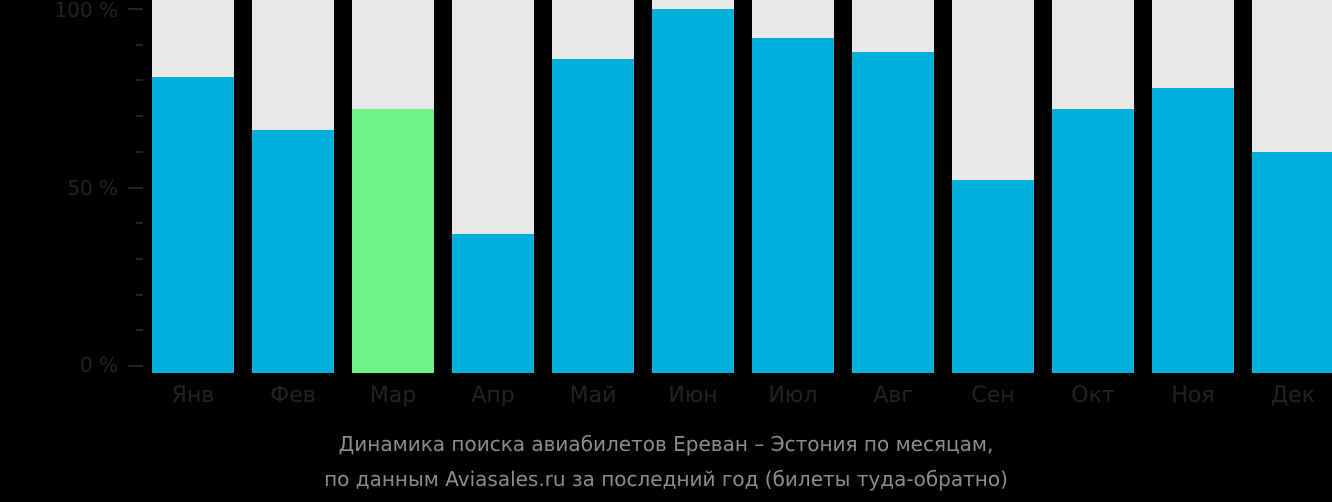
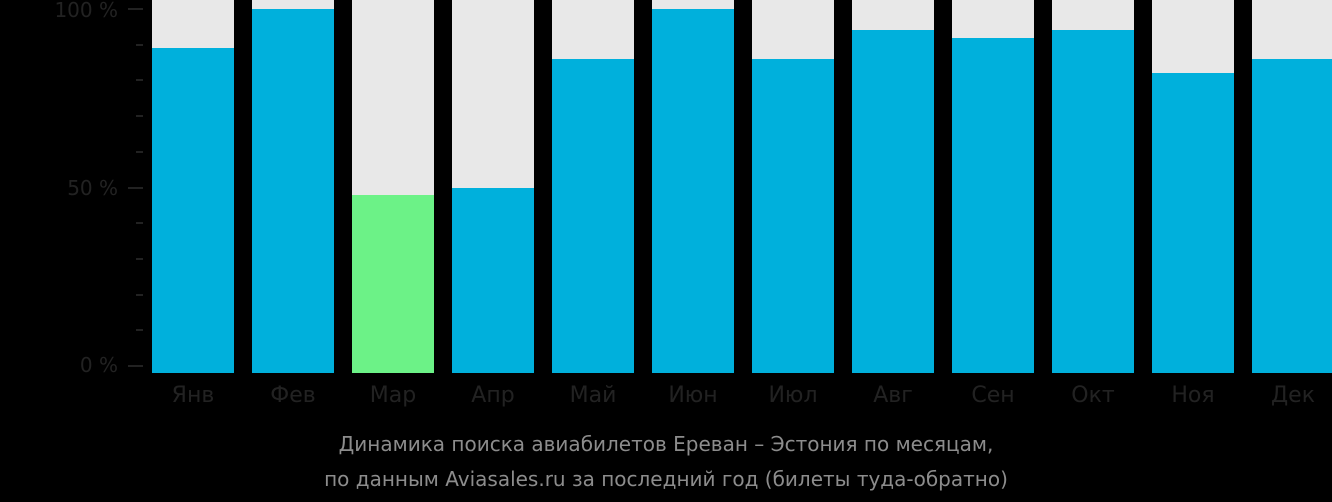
Янв: 81% -> 89%
Фев: 66% -> 100%
Мар: 72% -> 48%
Апр: 37% -> 50%
Июл: 92% -> 86%
Авг: 88% -> 94%
Сен: 52% -> 92%
Окт: 72% -> 94%
Ноя: 78% -> 82%
Дек: 60% -> 86%
